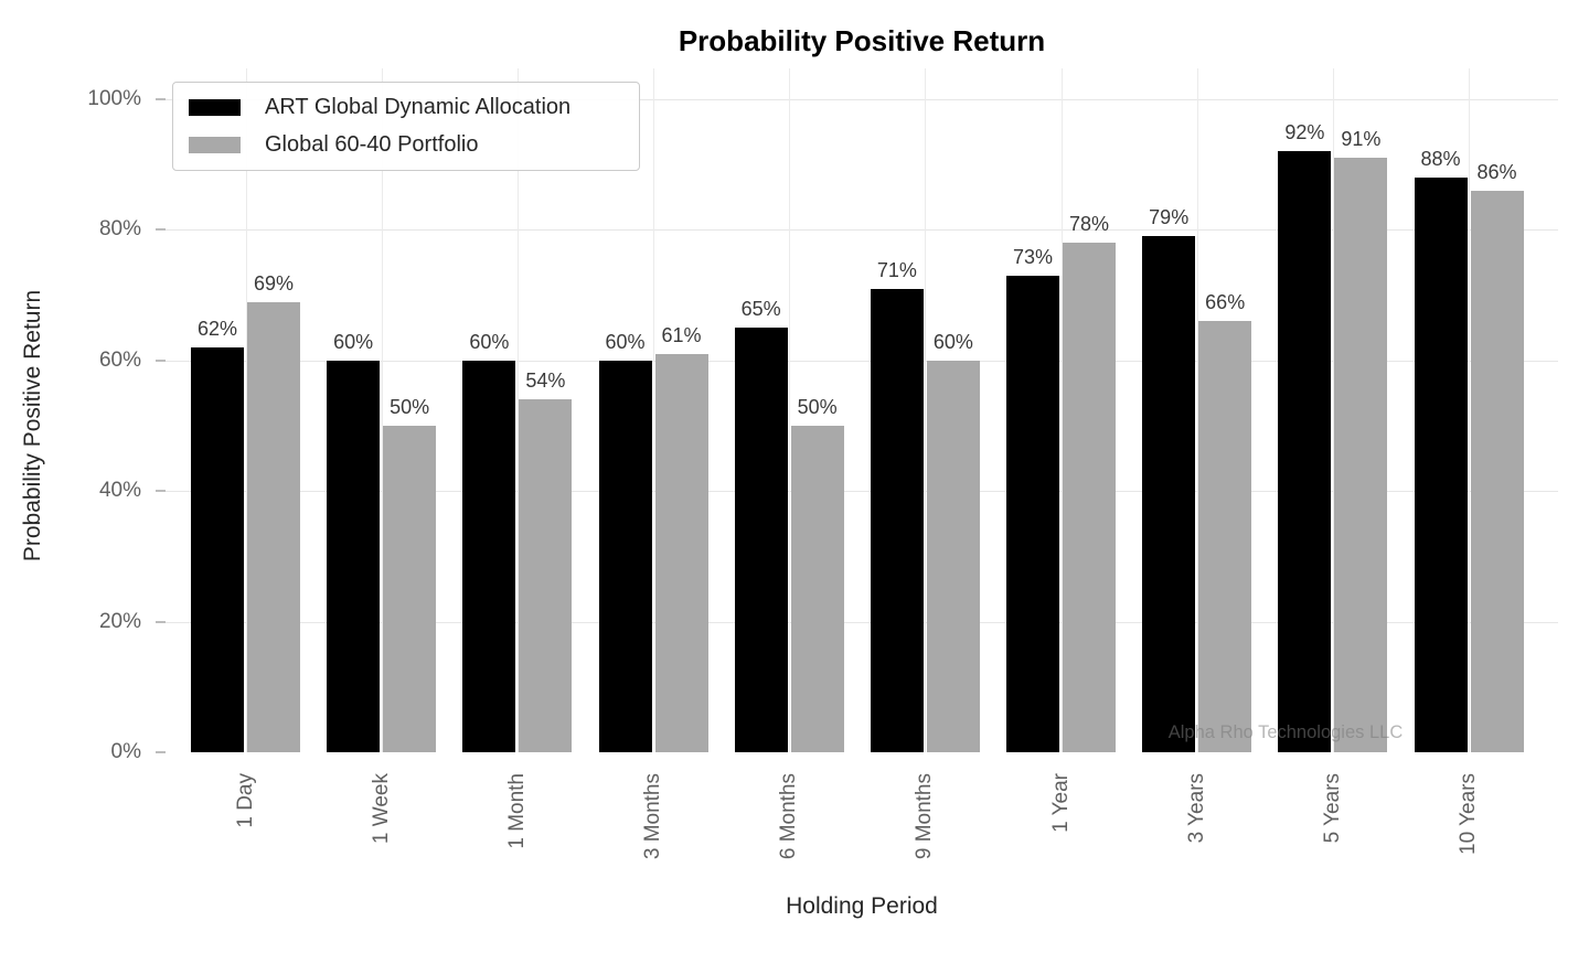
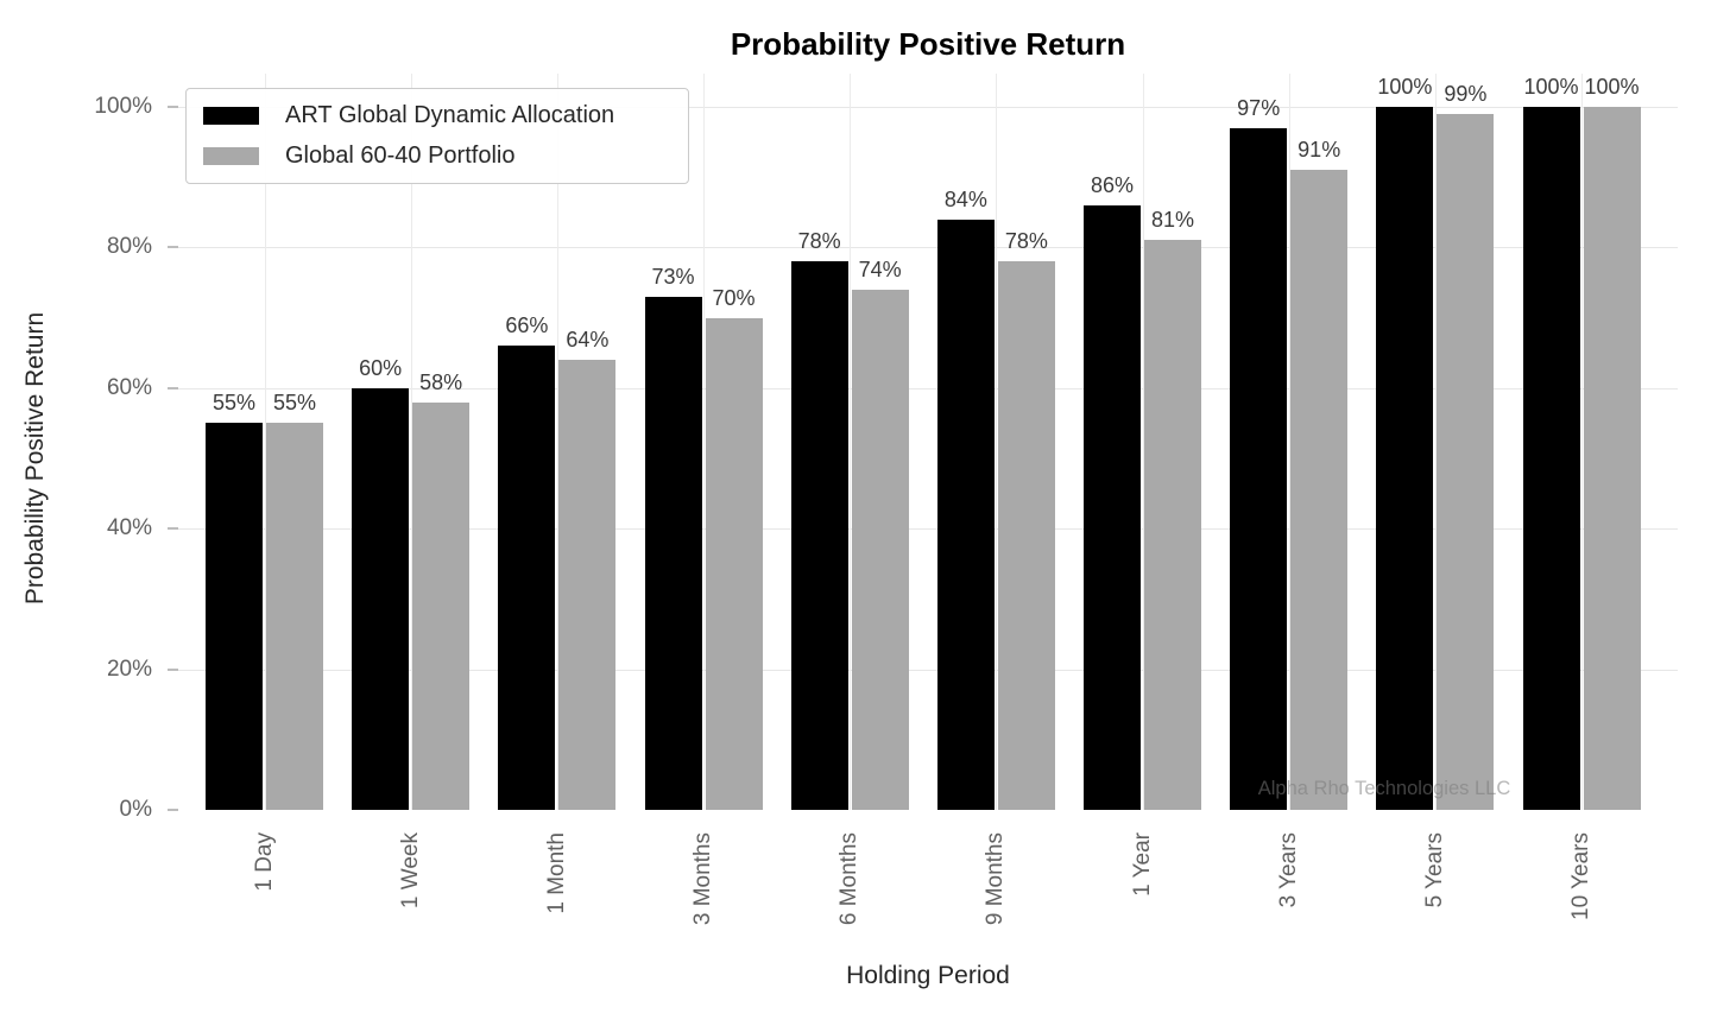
ART Global Dynamic Allocation/1 Day: 62% -> 55%
Global 60-40 Portfolio/1 Day: 69% -> 55%
Global 60-40 Portfolio/1 Week: 50% -> 58%
ART Global Dynamic Allocation/1 Month: 60% -> 66%
Global 60-40 Portfolio/1 Month: 54% -> 64%
ART Global Dynamic Allocation/3 Months: 60% -> 73%
Global 60-40 Portfolio/3 Months: 61% -> 70%
ART Global Dynamic Allocation/6 Months: 65% -> 78%
Global 60-40 Portfolio/6 Months: 50% -> 74%
ART Global Dynamic Allocation/9 Months: 71% -> 84%
Global 60-40 Portfolio/9 Months: 60% -> 78%
ART Global Dynamic Allocation/1 Year: 73% -> 86%
Global 60-40 Portfolio/1 Year: 78% -> 81%
ART Global Dynamic Allocation/3 Years: 79% -> 97%
Global 60-40 Portfolio/3 Years: 66% -> 91%
ART Global Dynamic Allocation/5 Years: 92% -> 100%
Global 60-40 Portfolio/5 Years: 91% -> 99%
ART Global Dynamic Allocation/10 Years: 88% -> 100%
Global 60-40 Portfolio/10 Years: 86% -> 100%
